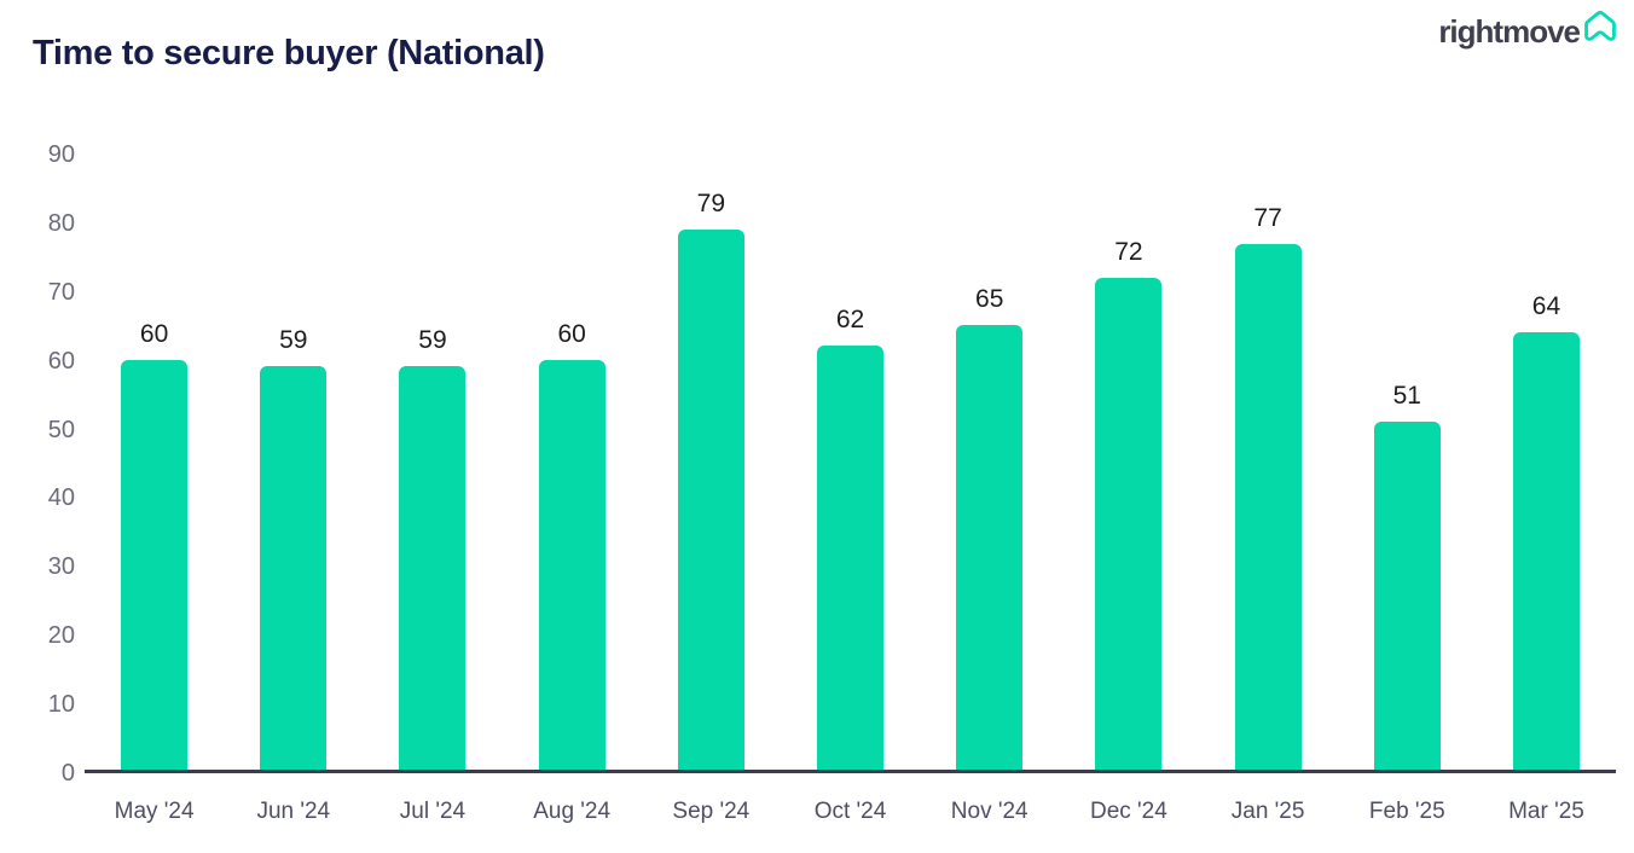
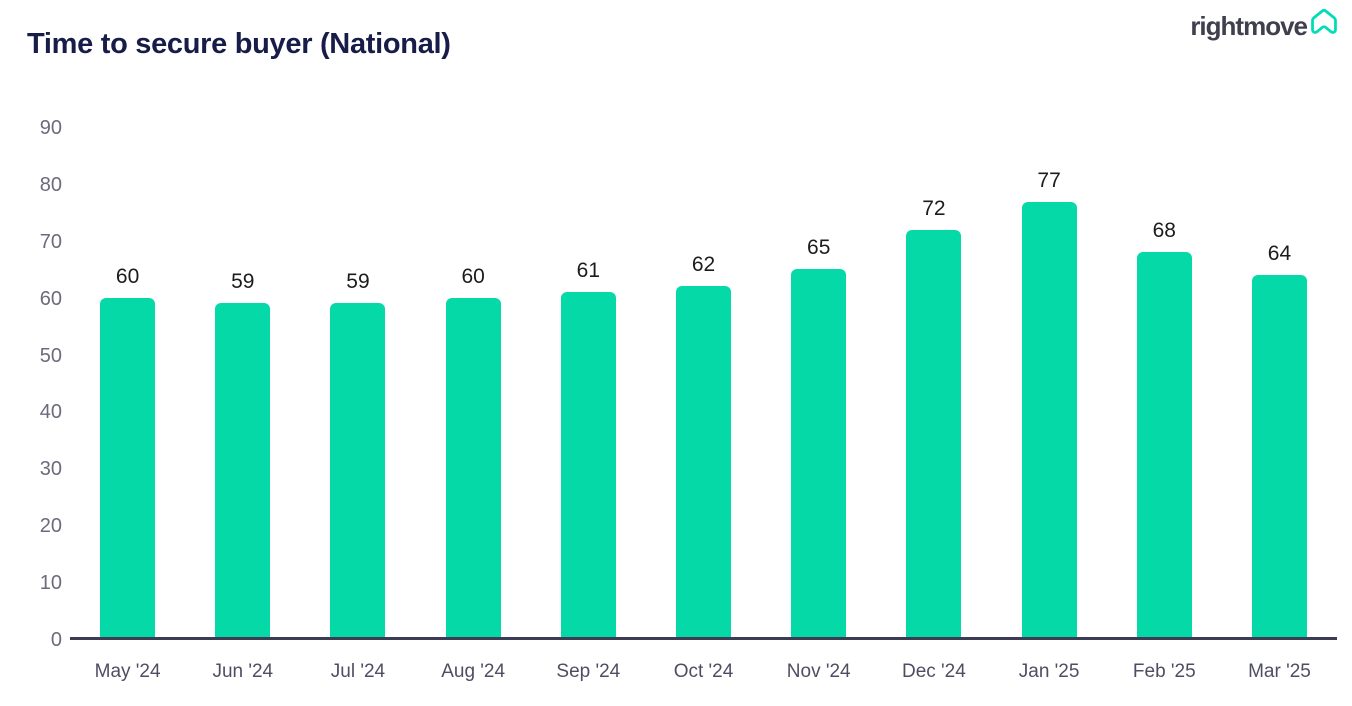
Sep '24: 79 -> 61
Feb '25: 51 -> 68
